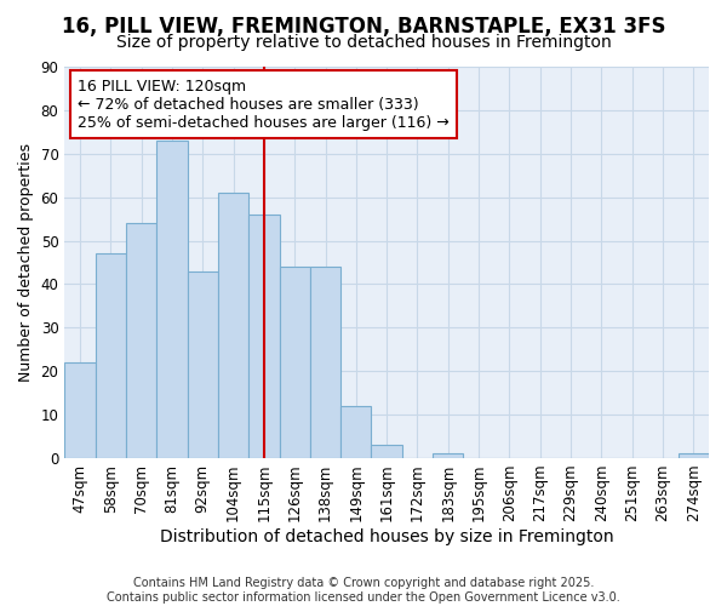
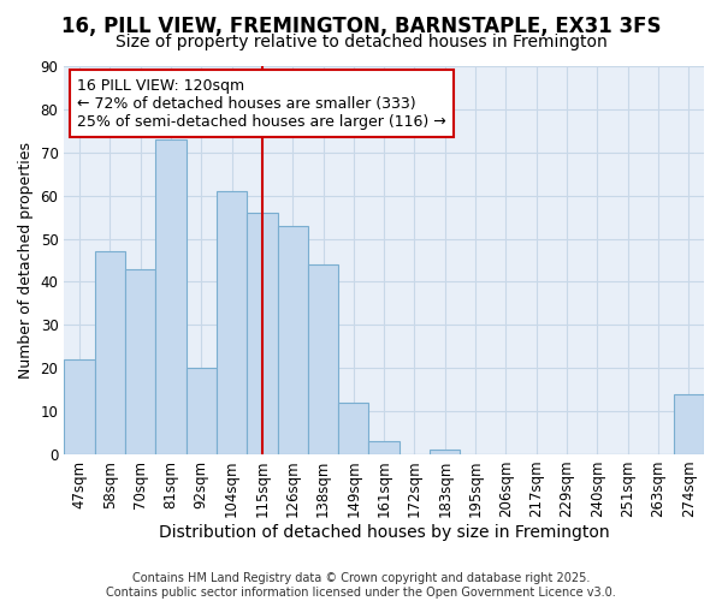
70sqm: 54 -> 43
92sqm: 43 -> 20
126sqm: 44 -> 53
274sqm: 1 -> 14
